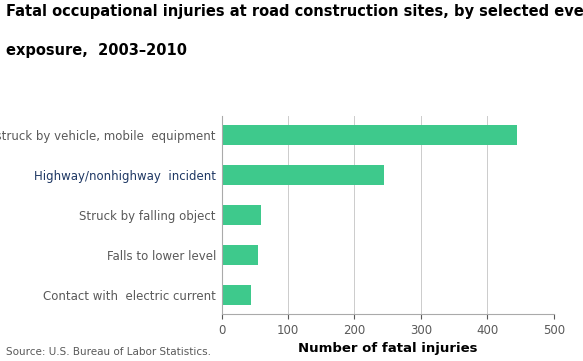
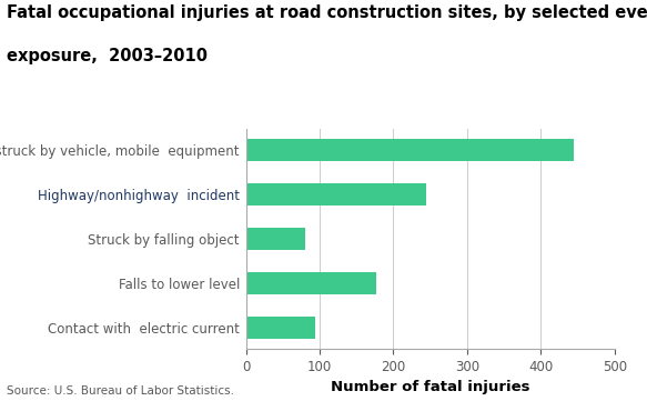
Struck by falling object: 60 -> 80
Falls to lower level: 55 -> 176
Contact with electric current: 45 -> 94
